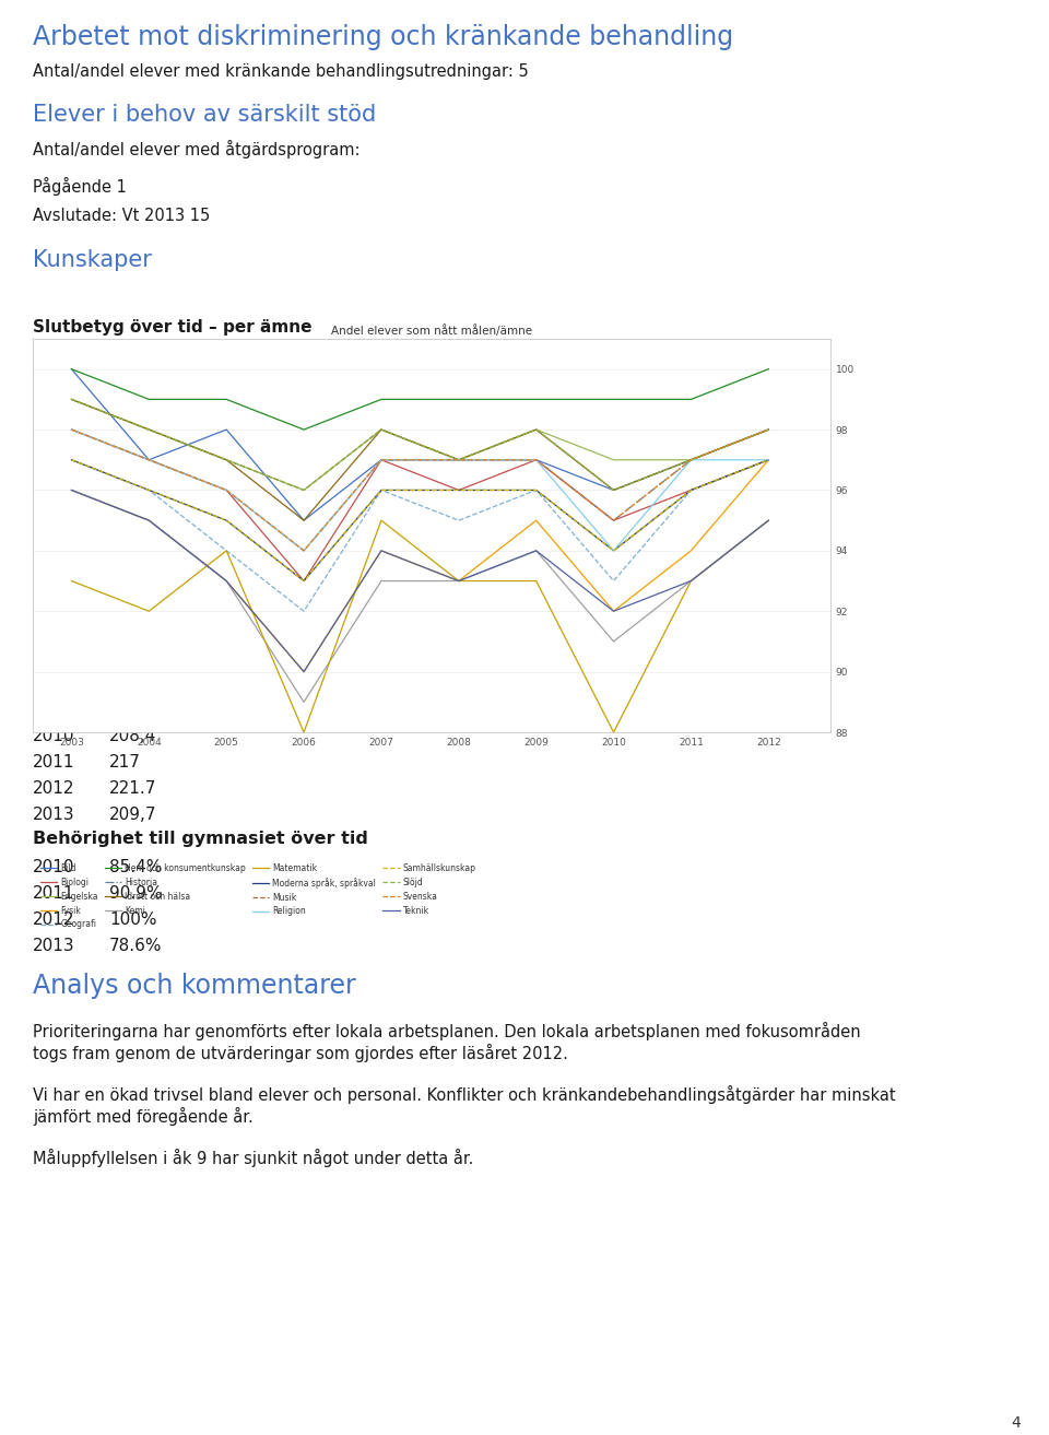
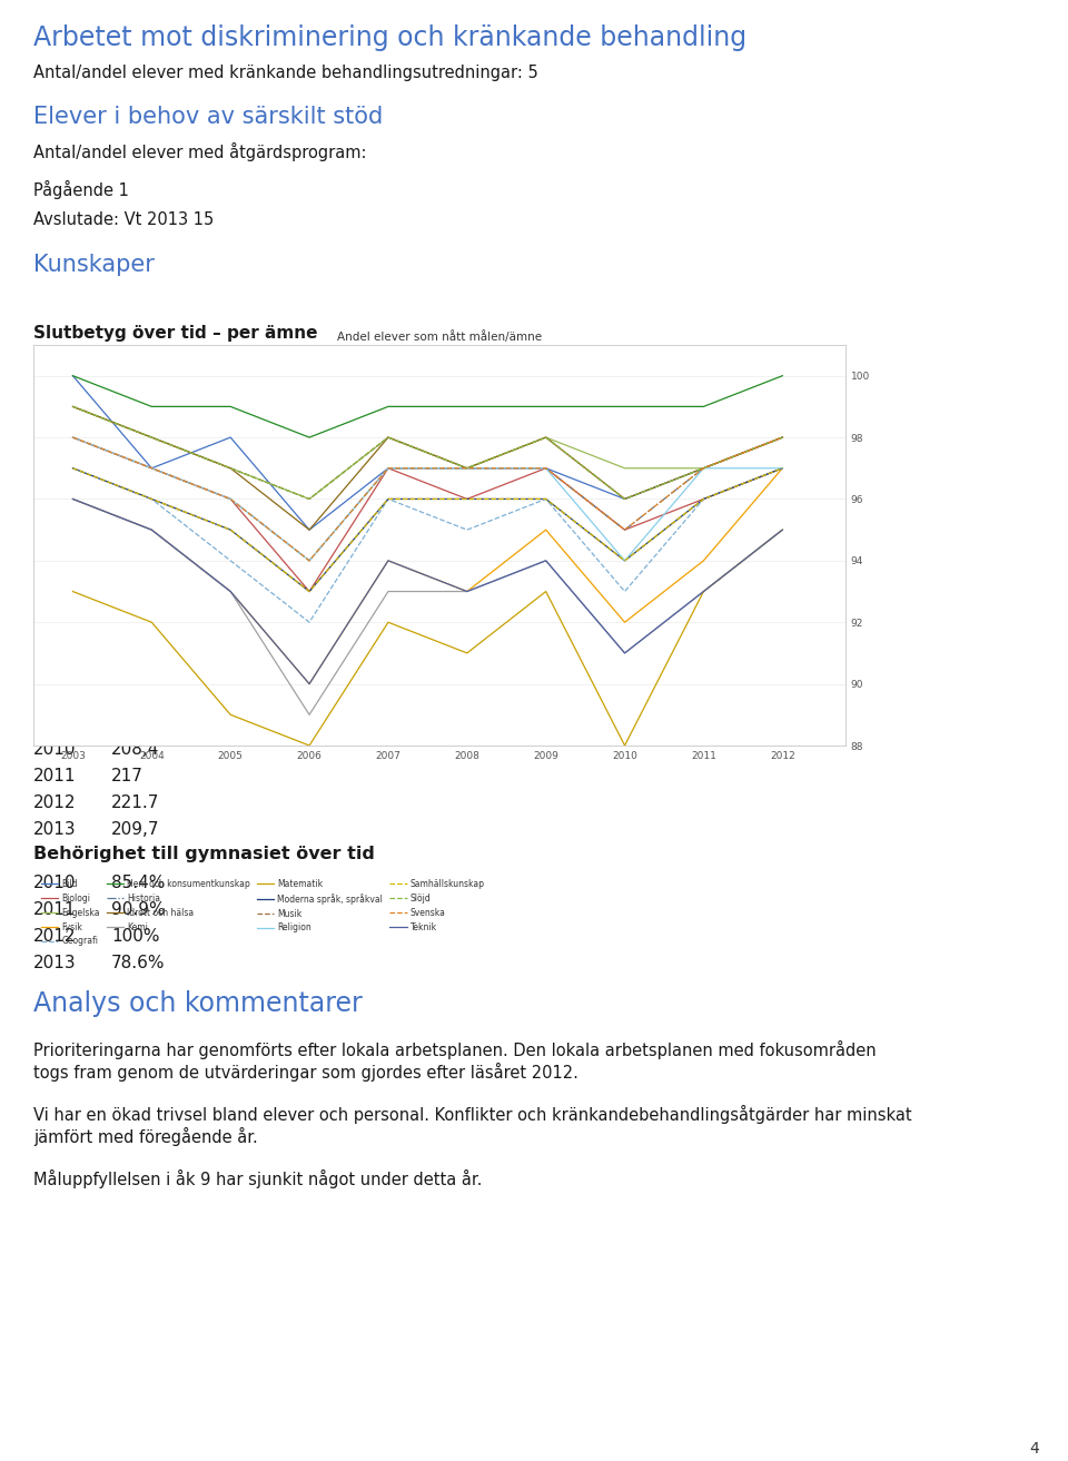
Matematik/2005: 94 -> 89
Matematik/2007: 95 -> 92
Matematik/2008: 93 -> 91
Teknik/2010: 92 -> 91
